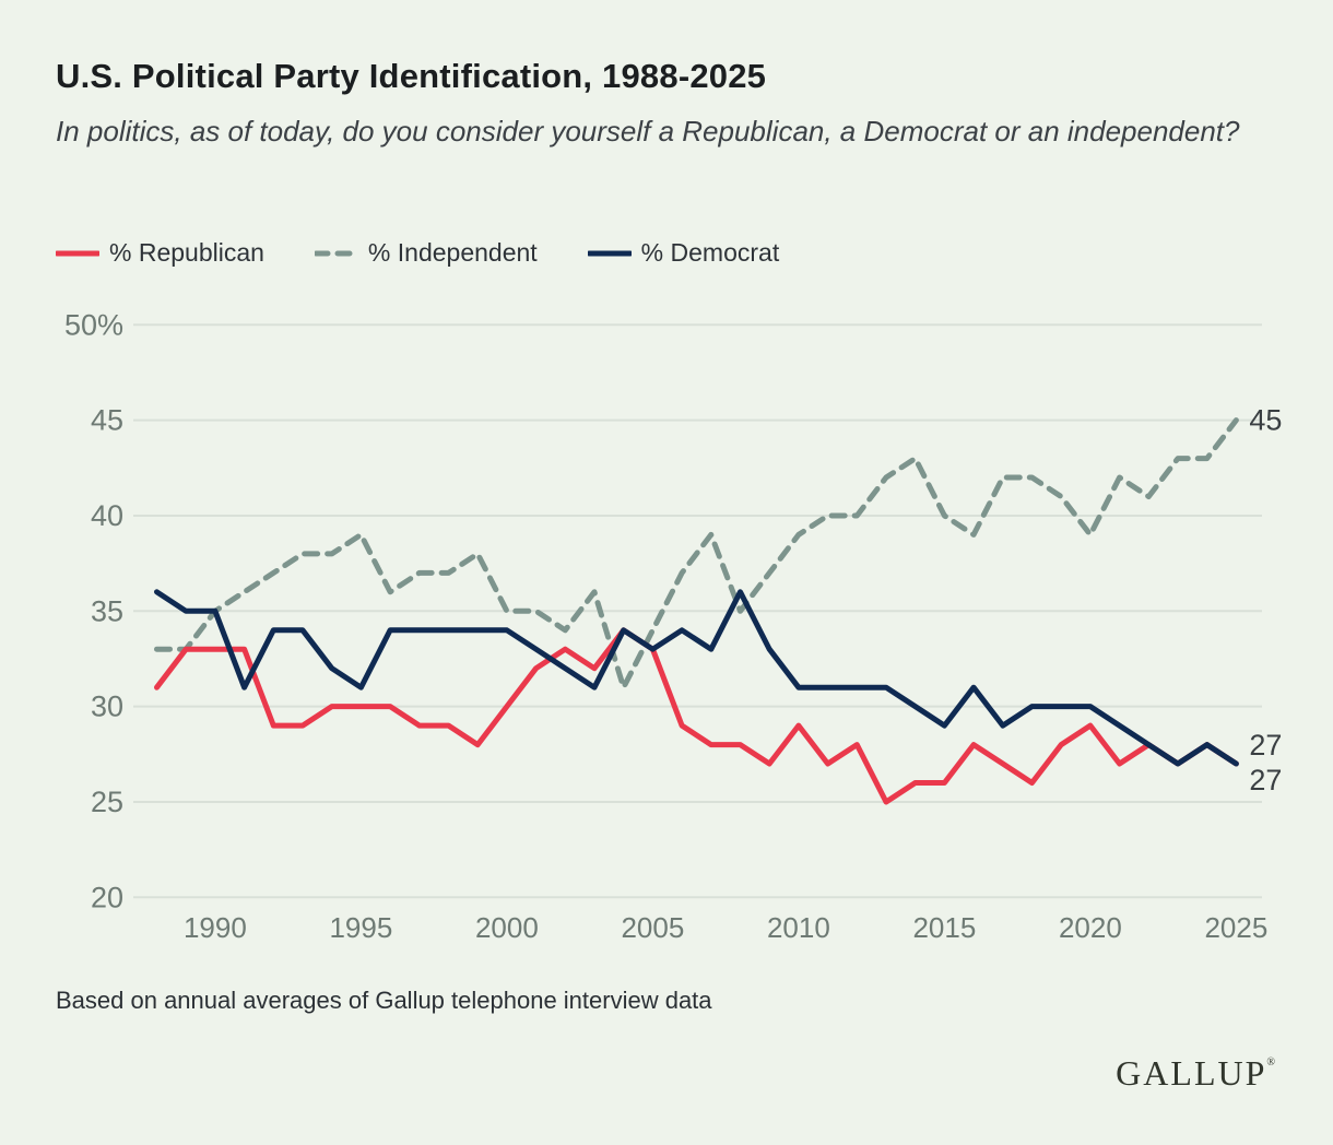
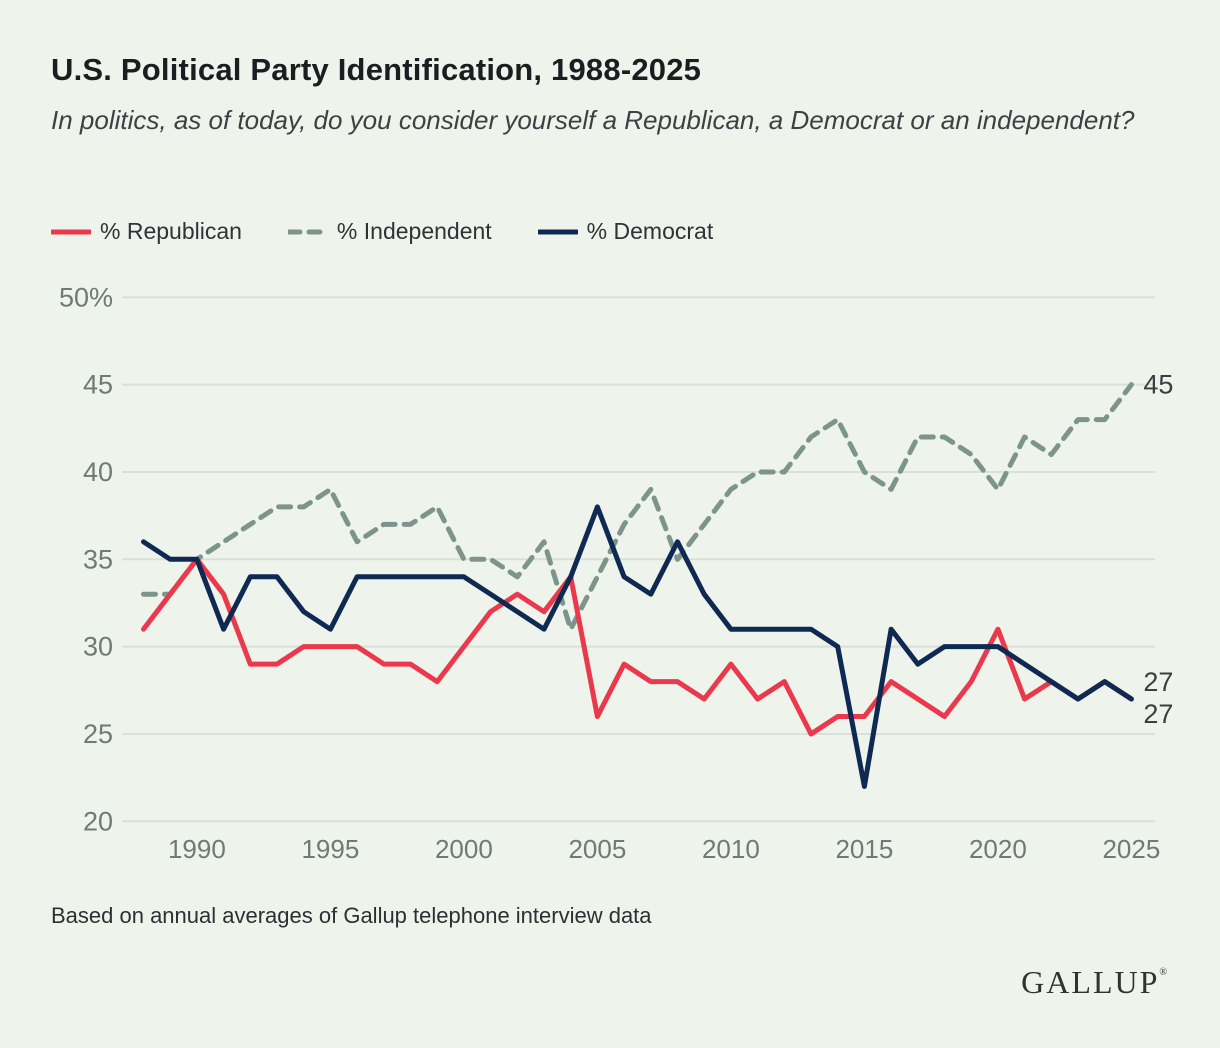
% Republican/1990: 33% -> 35%
% Republican/2005: 33% -> 26%
% Democrat/2005: 33% -> 38%
% Democrat/2015: 29% -> 22%
% Republican/2020: 29% -> 31%
